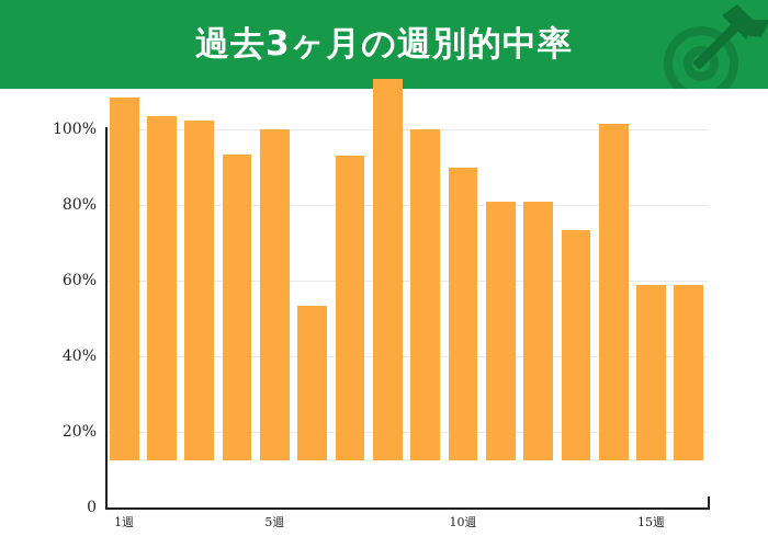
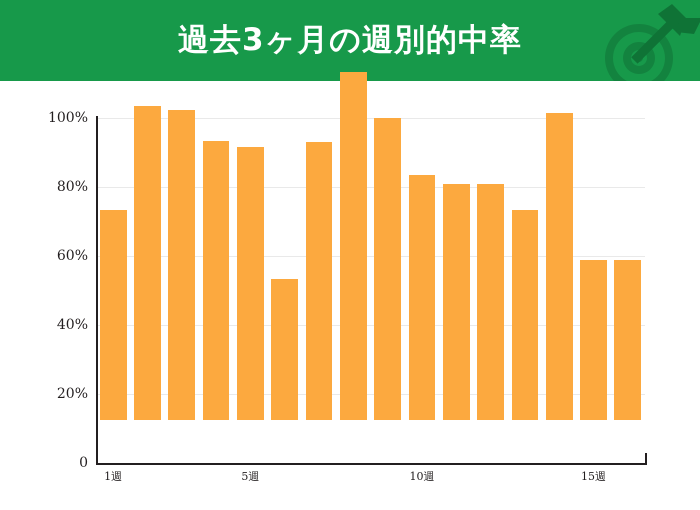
1週: 96% -> 61%
5週: 88% -> 79%
10週: 78% -> 71%
